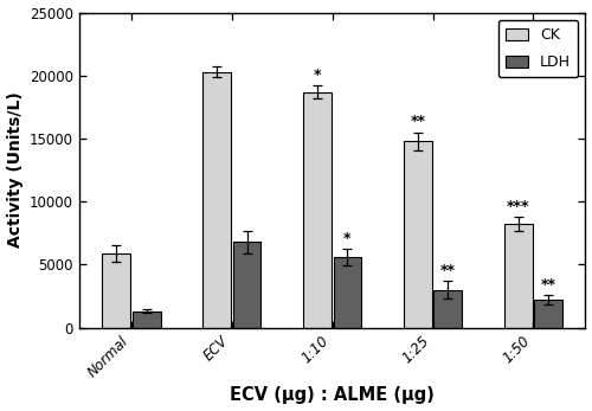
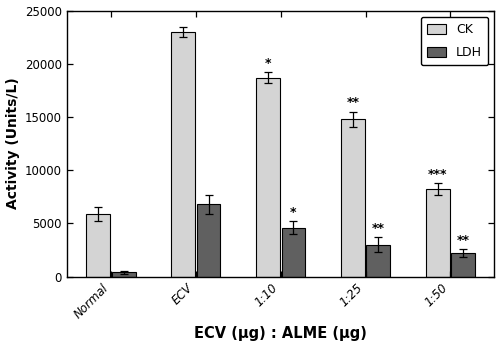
LDH/Normal: 1300 -> 400
CK/ECV: 20300 -> 23000
LDH/1:10: 5600 -> 4600
